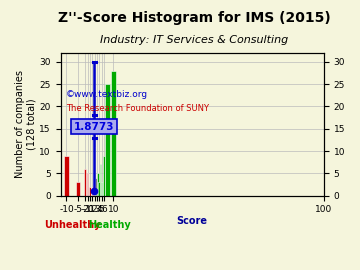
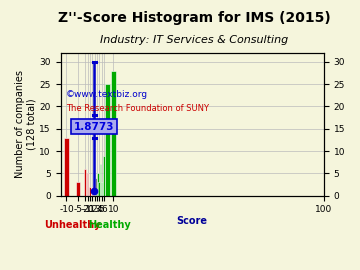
-10: 9 -> 13
